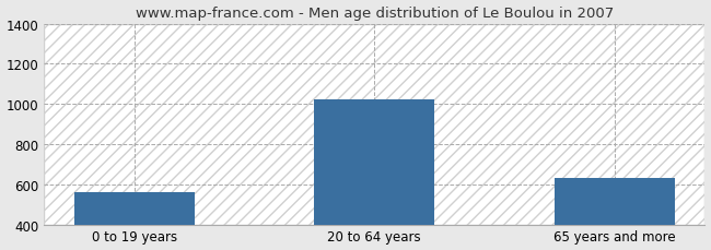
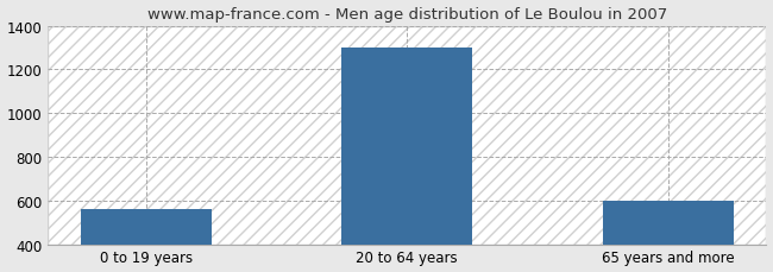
20 to 64 years: 1020 -> 1300
65 years and more: 630 -> 600
